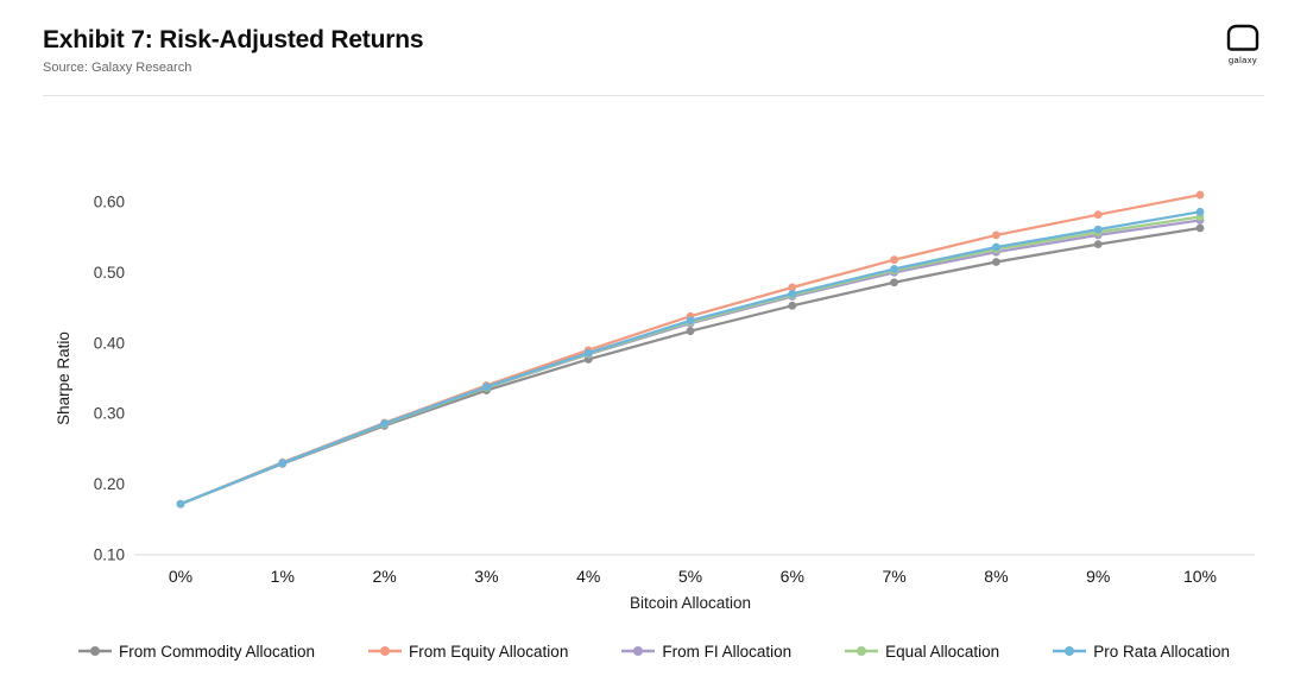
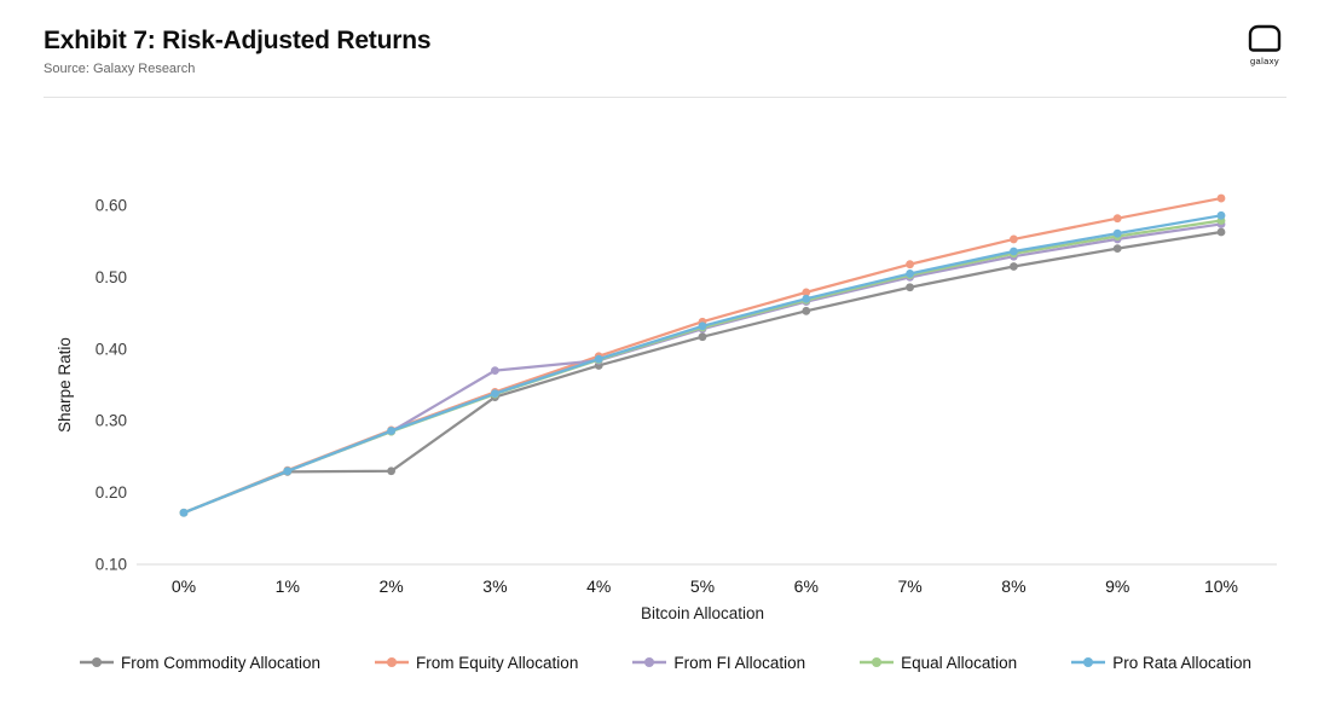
From Commodity Allocation/2%: 0.28 -> 0.23
From FI Allocation/3%: 0.34 -> 0.37
